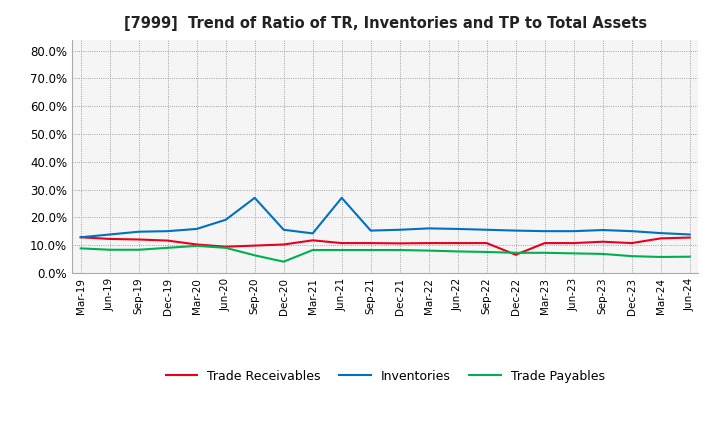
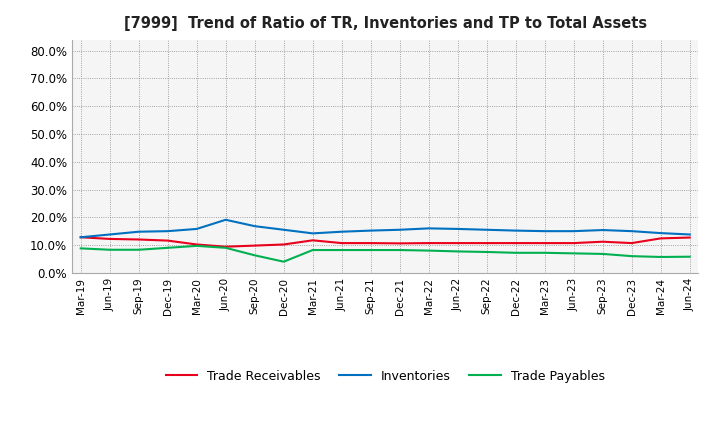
Inventories/Sep-20: 27.0% -> 16.8%
Inventories/Jun-21: 27.0% -> 14.8%
Trade Receivables/Dec-22: 6.5% -> 10.7%
